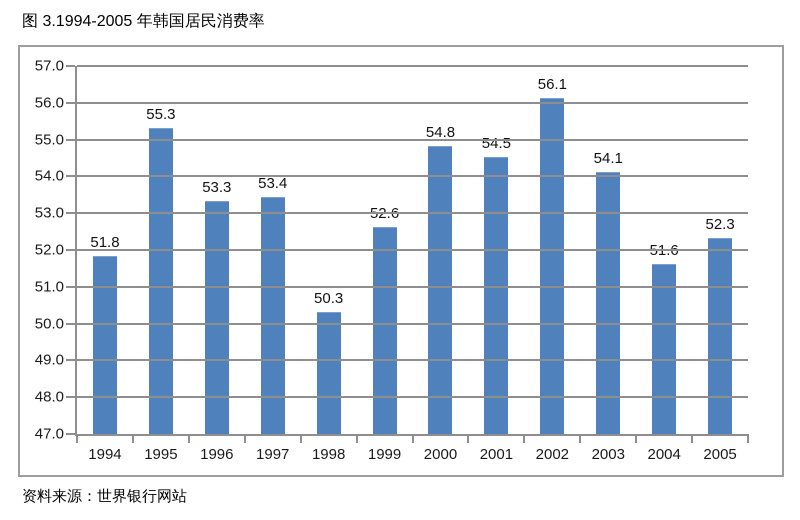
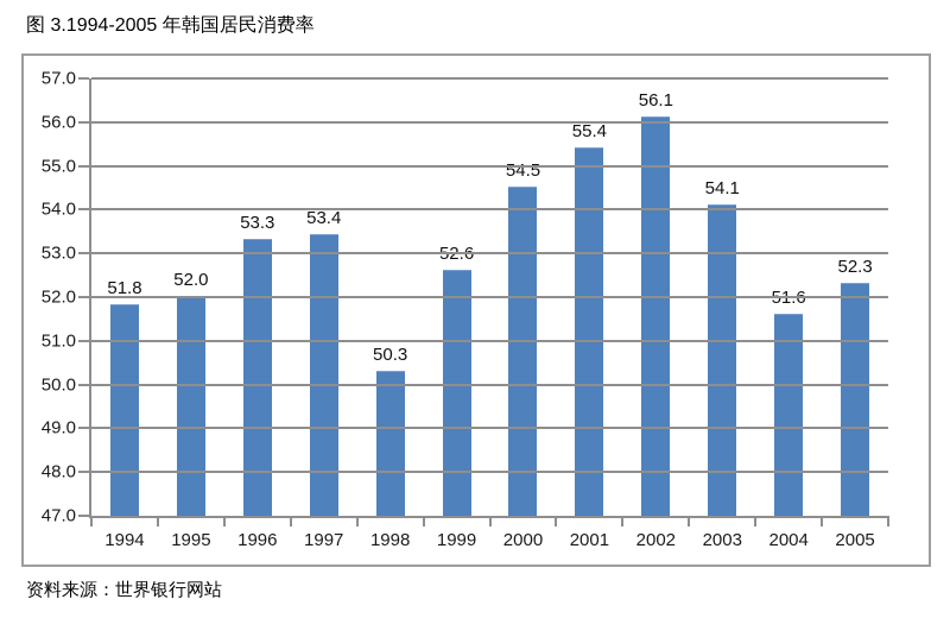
1995: 55.3 -> 52.0
2000: 54.8 -> 54.5
2001: 54.5 -> 55.4
